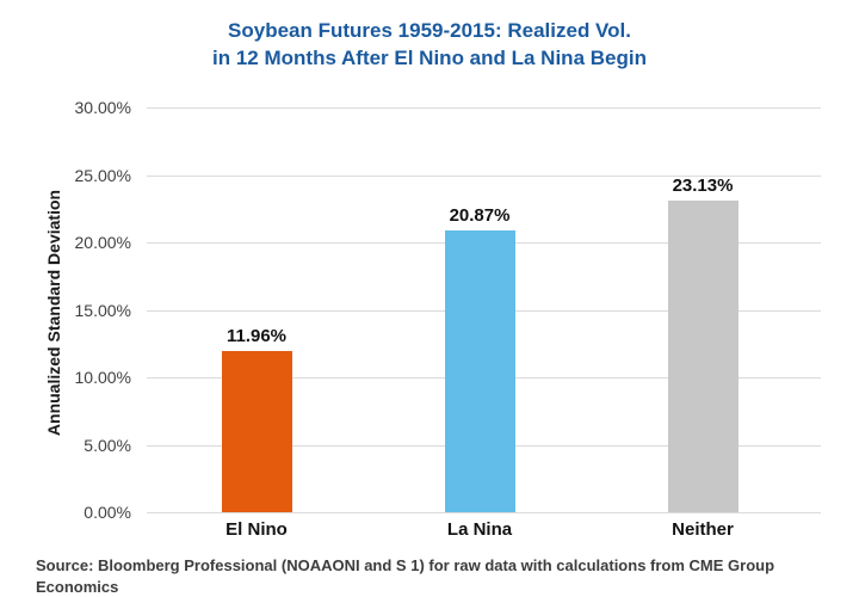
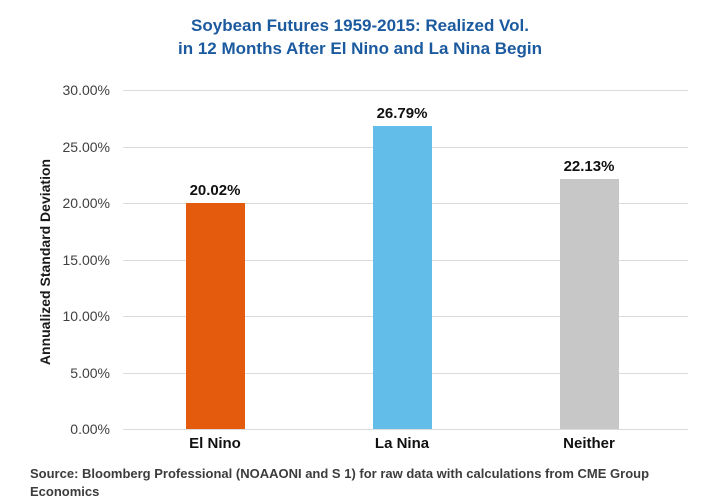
El Nino: 11.96% -> 20.02%
La Nina: 20.87% -> 26.79%
Neither: 23.13% -> 22.13%
